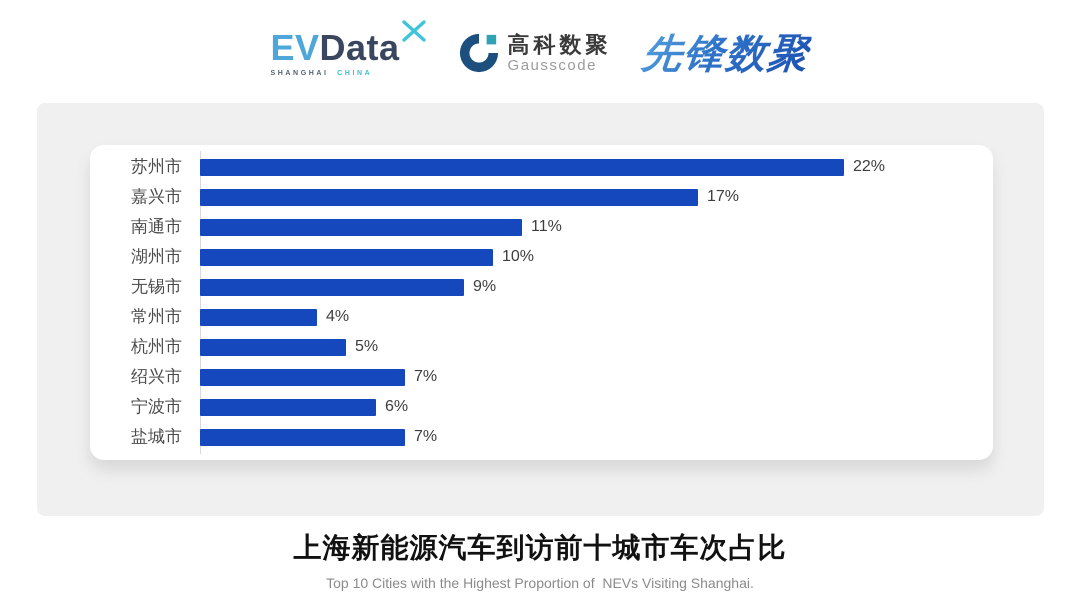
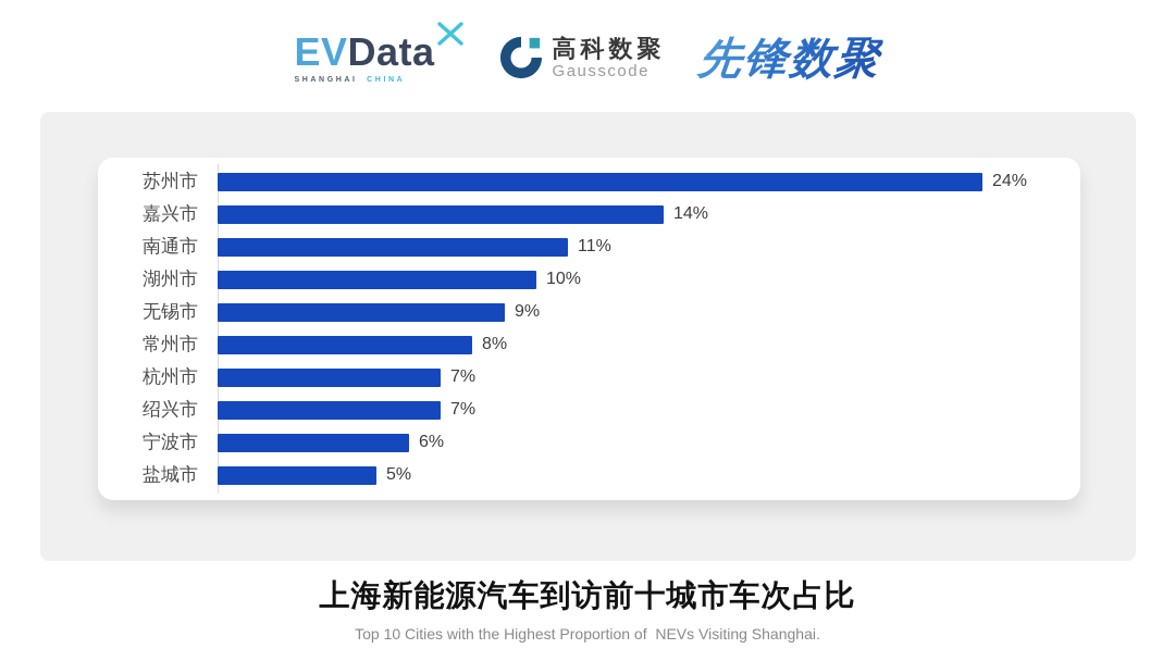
苏州市: 22% -> 24%
嘉兴市: 17% -> 14%
常州市: 4% -> 8%
杭州市: 5% -> 7%
盐城市: 7% -> 5%
